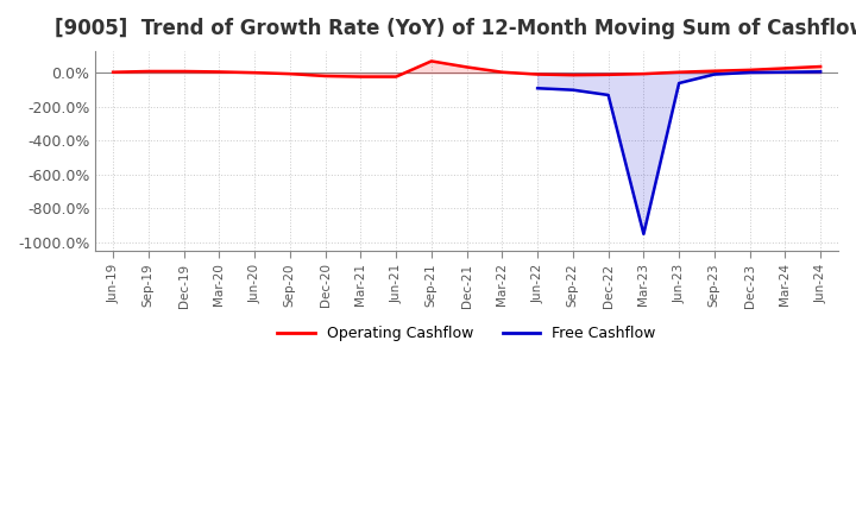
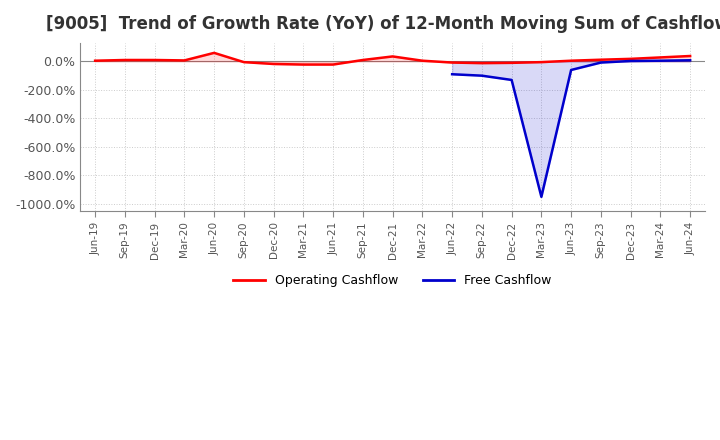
Operating Cashflow/Jun-20: 0% -> 60%
Operating Cashflow/Sep-21: 70% -> 10%
